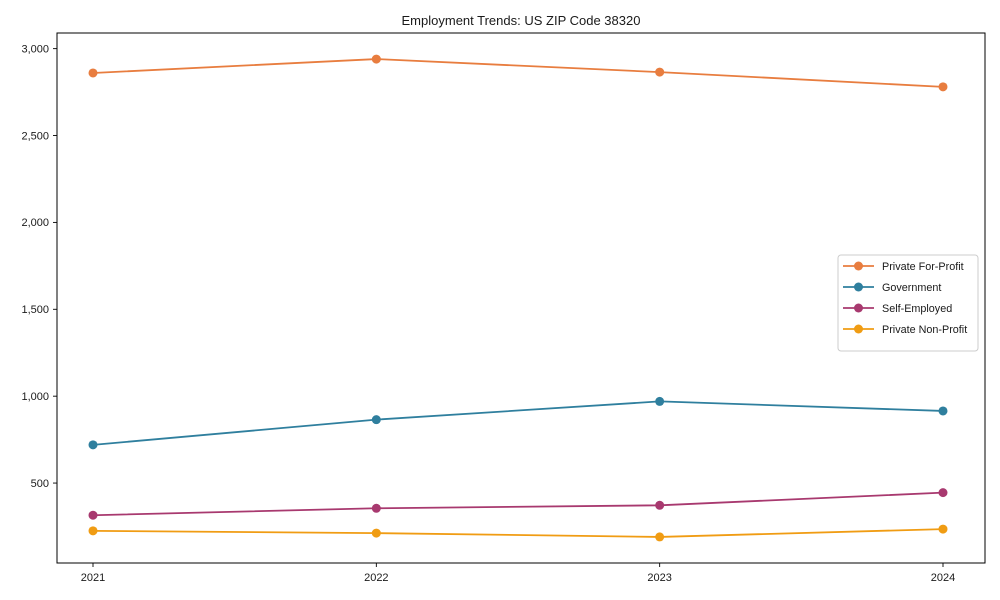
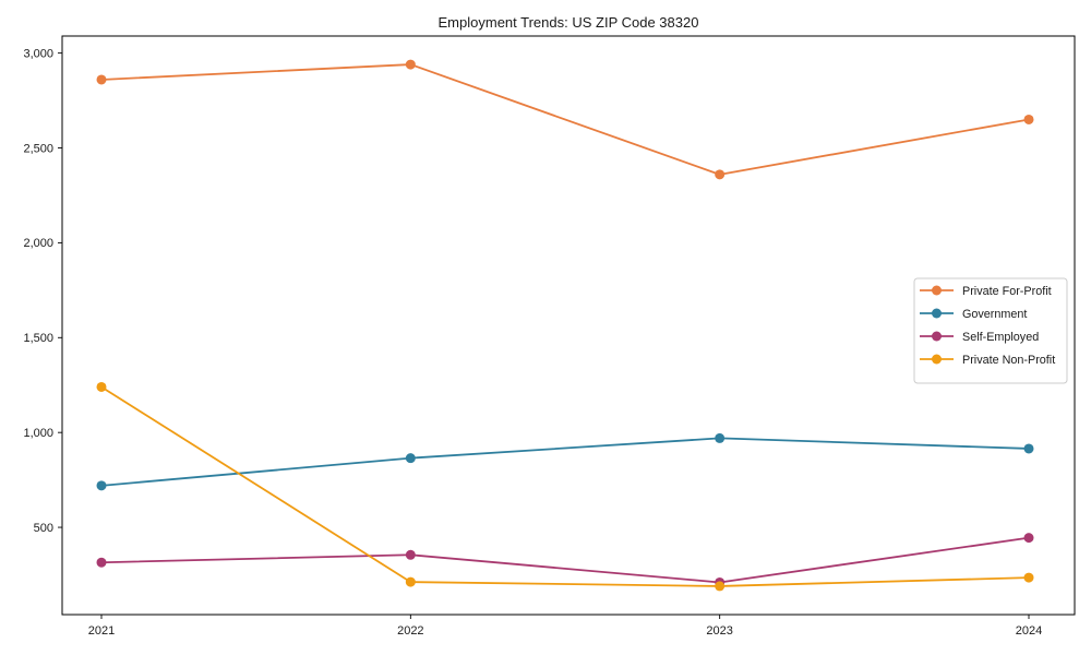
Private Non-Profit/2021: 220 -> 1240
Private For-Profit/2023: 2860 -> 2360
Self-Employed/2023: 370 -> 210
Private For-Profit/2024: 2780 -> 2650
